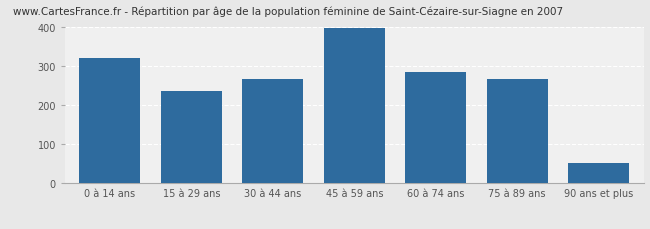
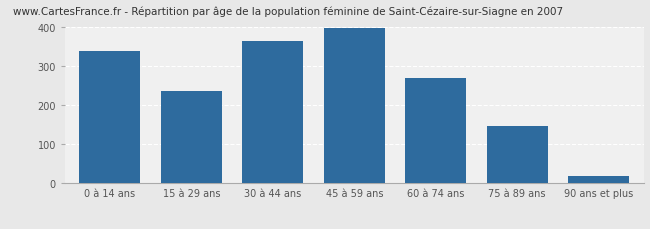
0 à 14 ans: 320 -> 338
30 à 44 ans: 265 -> 362
60 à 74 ans: 285 -> 268
75 à 89 ans: 265 -> 147
90 ans et plus: 50 -> 18
